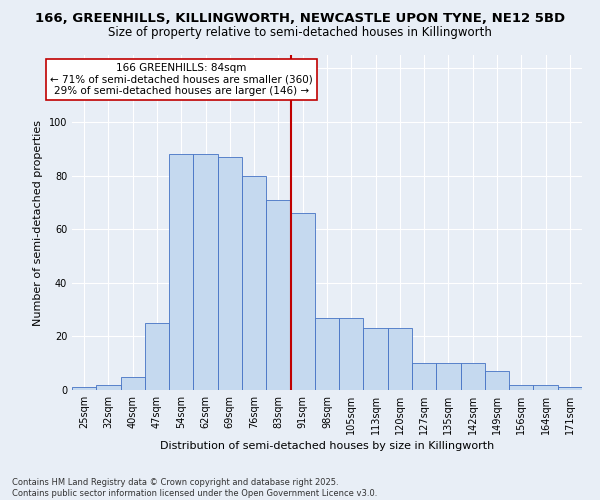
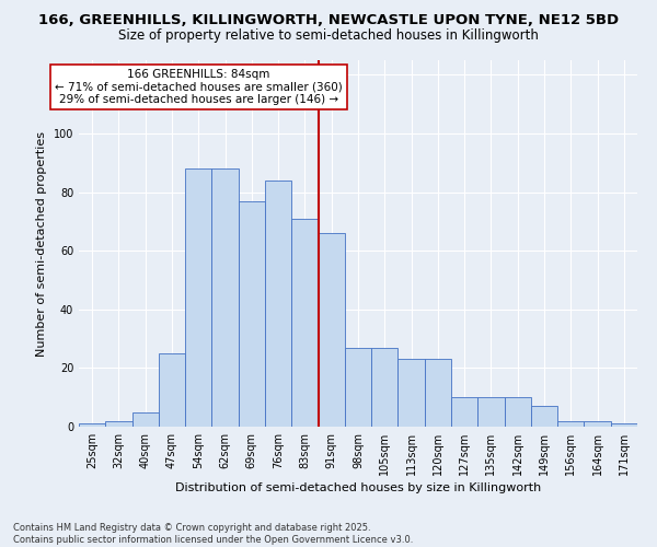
69sqm: 87 -> 77
76sqm: 80 -> 84
